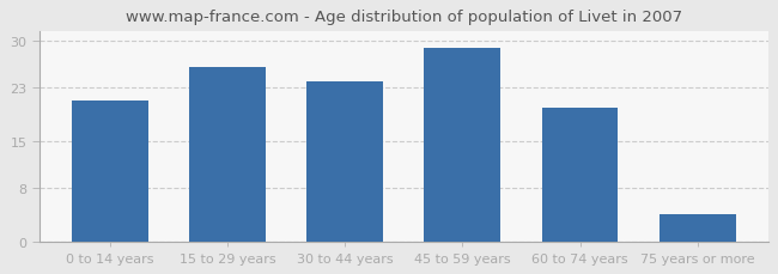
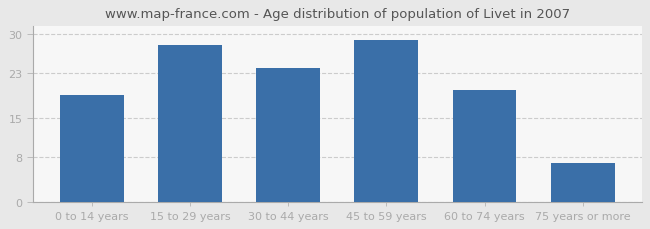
0 to 14 years: 21 -> 19
15 to 29 years: 26 -> 28
75 years or more: 4 -> 7
